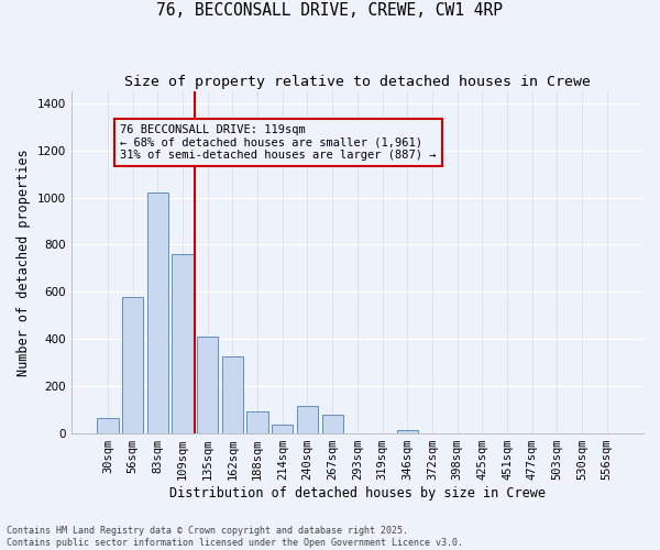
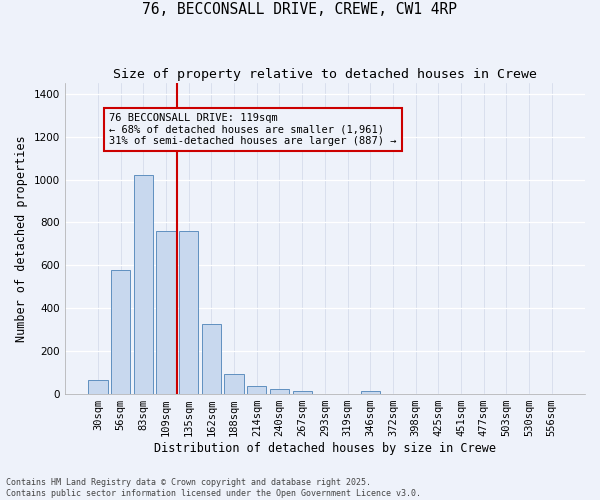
135sqm: 410 -> 760
240sqm: 115 -> 25
267sqm: 80 -> 14
